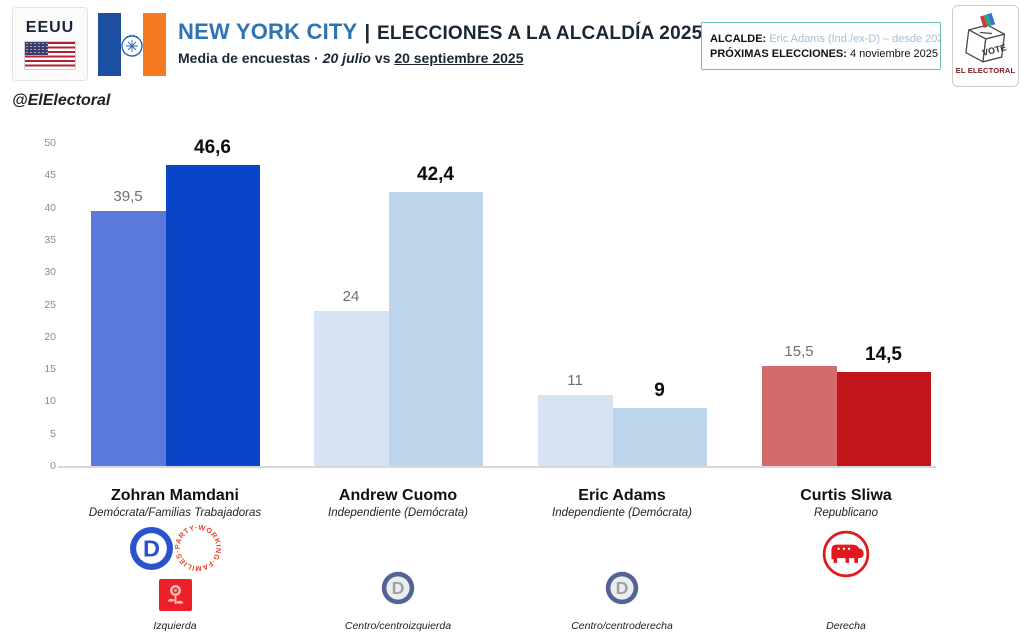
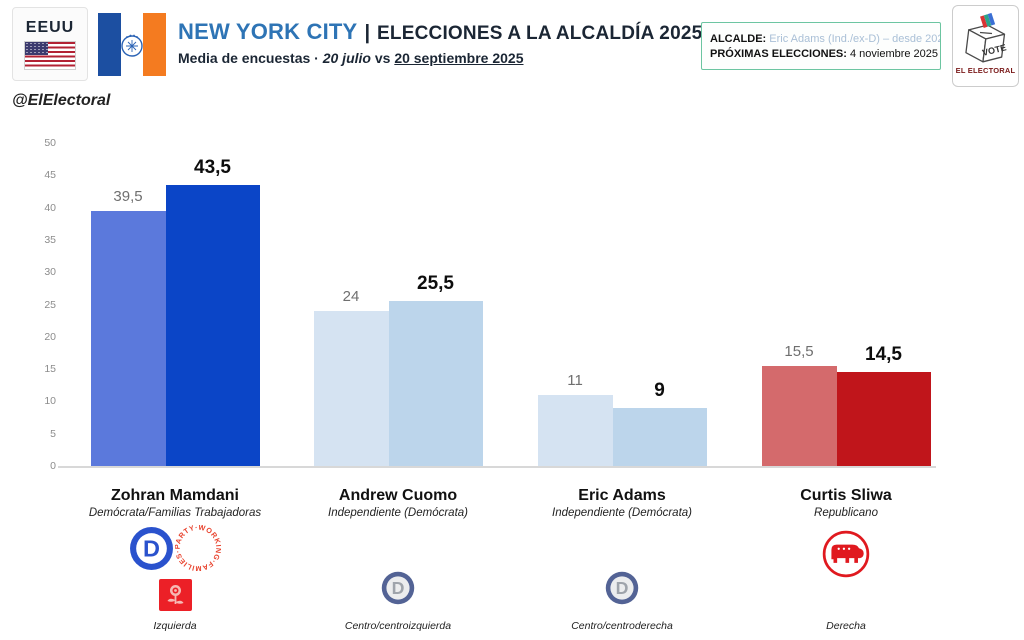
20 septiembre 2025/Zohran Mamdani: 46,6 -> 43,5
20 septiembre 2025/Andrew Cuomo: 42,4 -> 25,5
